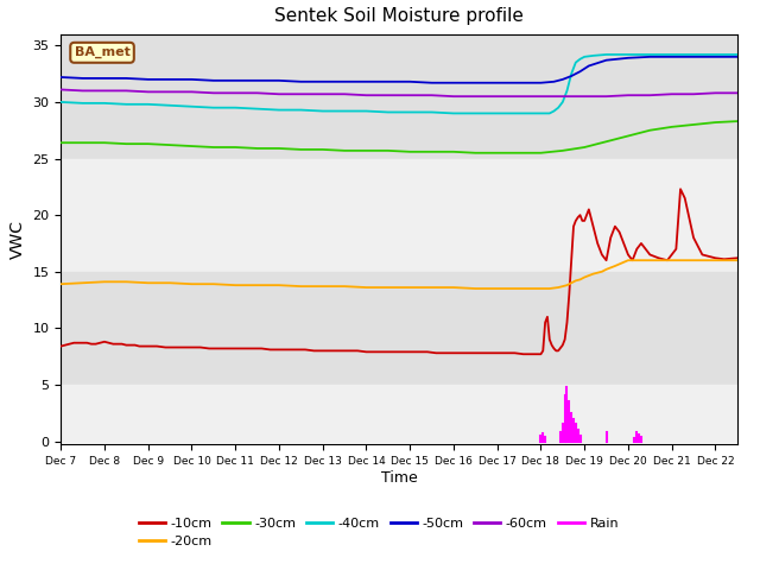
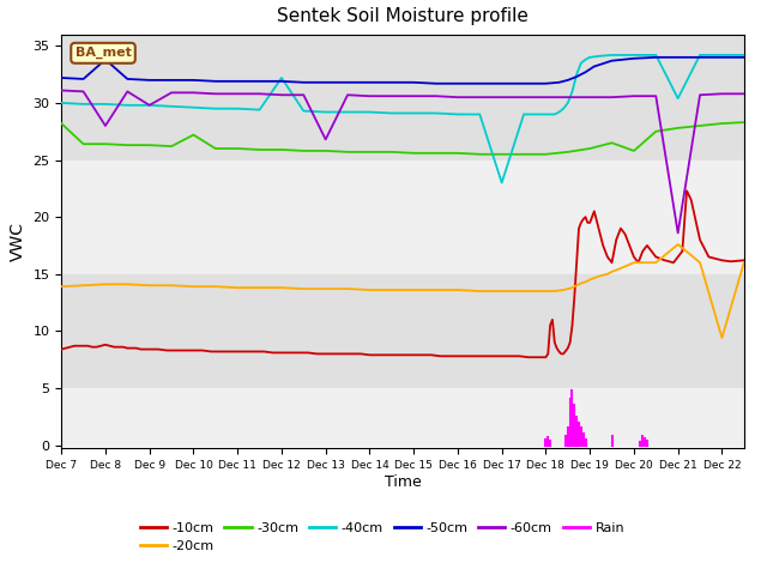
-30cm/Dec 7: 26.4 -> 28.2
-50cm/Dec 8: 32.1 -> 33.8
-60cm/Dec 8: 31.0 -> 28.0
-60cm/Dec 9: 30.9 -> 29.8
-30cm/Dec 10: 26.1 -> 27.2
-40cm/Dec 12: 29.3 -> 32.2
-60cm/Dec 13: 30.7 -> 26.8
-40cm/Dec 17: 29.0 -> 23.0
-30cm/Dec 20: 27.0 -> 25.8
-20cm/Dec 21: 16.0 -> 17.6
-40cm/Dec 21: 34.2 -> 30.4
-60cm/Dec 21: 30.7 -> 18.6
-20cm/Dec 22: 16.0 -> 9.4
